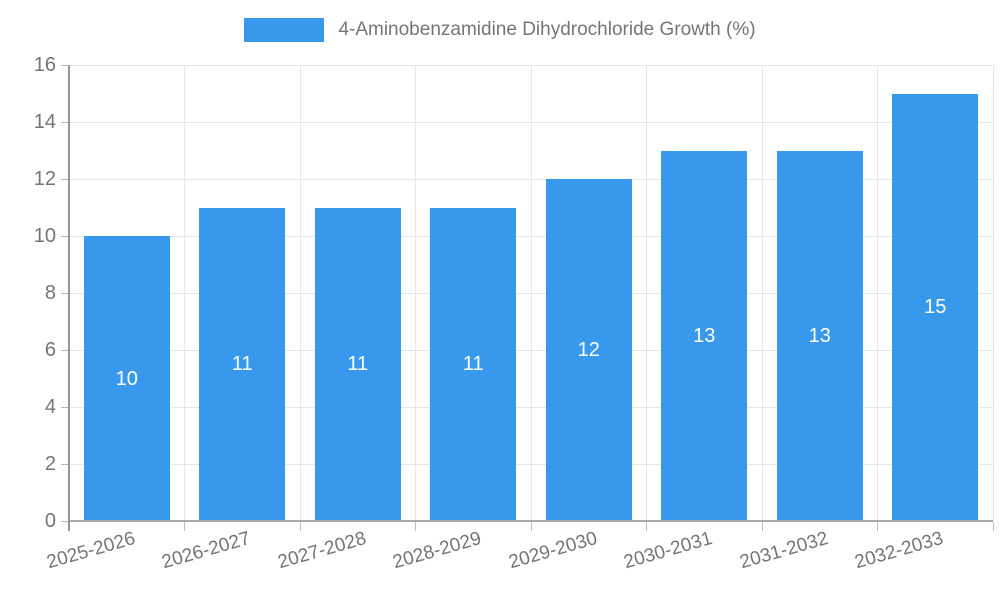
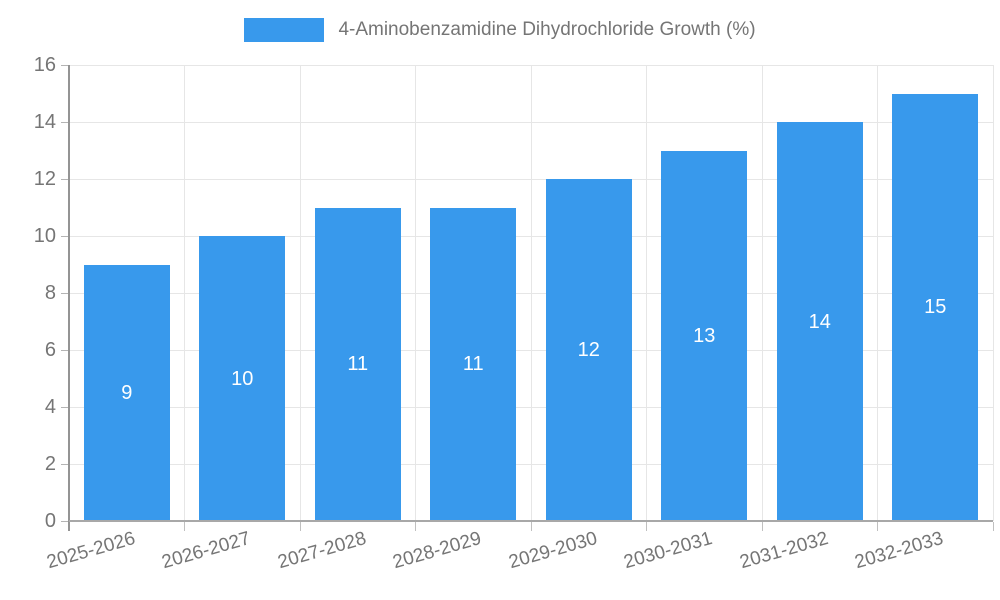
2025-2026: 10 -> 9
2026-2027: 11 -> 10
2031-2032: 13 -> 14
